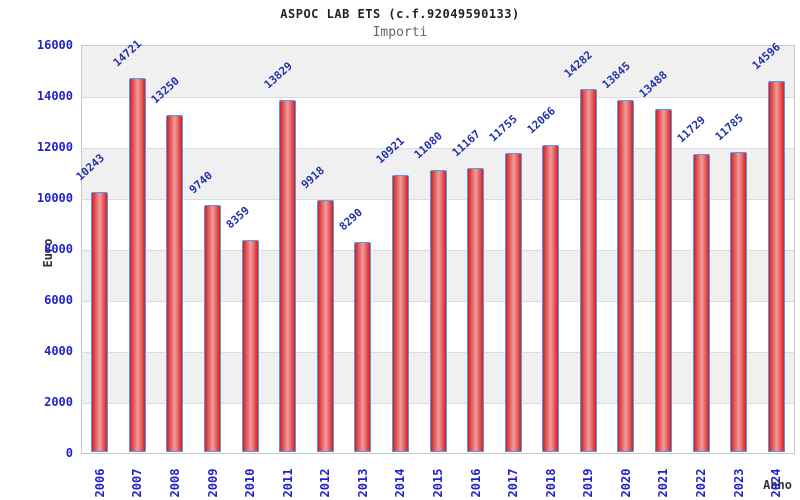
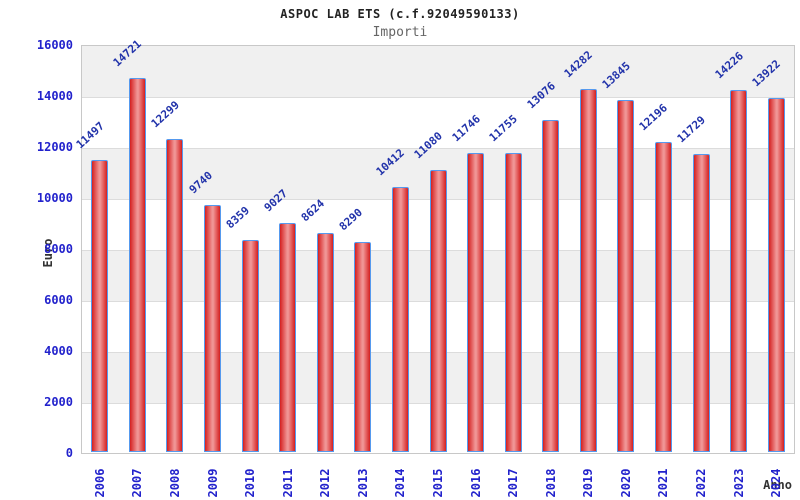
2006: 10243 -> 11497
2008: 13250 -> 12299
2011: 13829 -> 9027
2012: 9918 -> 8624
2014: 10921 -> 10412
2016: 11167 -> 11746
2018: 12066 -> 13076
2021: 13488 -> 12196
2023: 11785 -> 14226
2024: 14596 -> 13922
